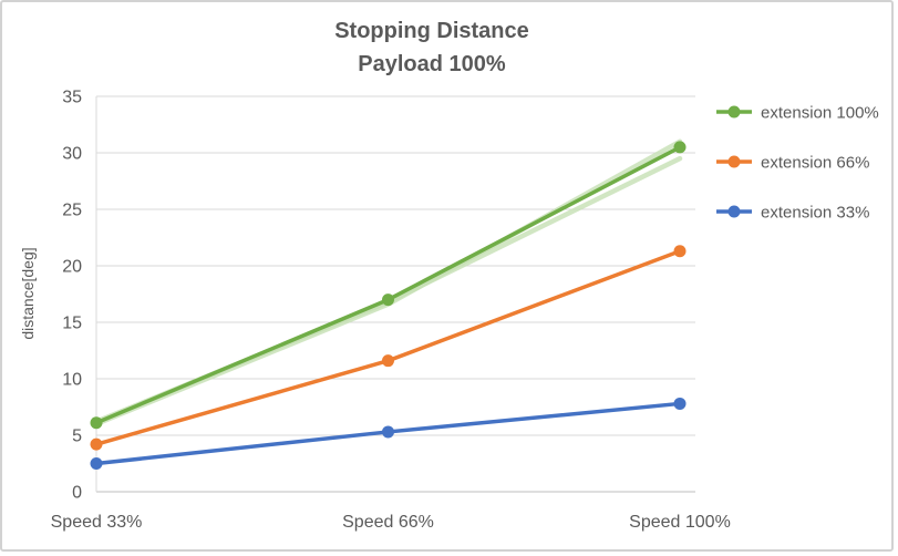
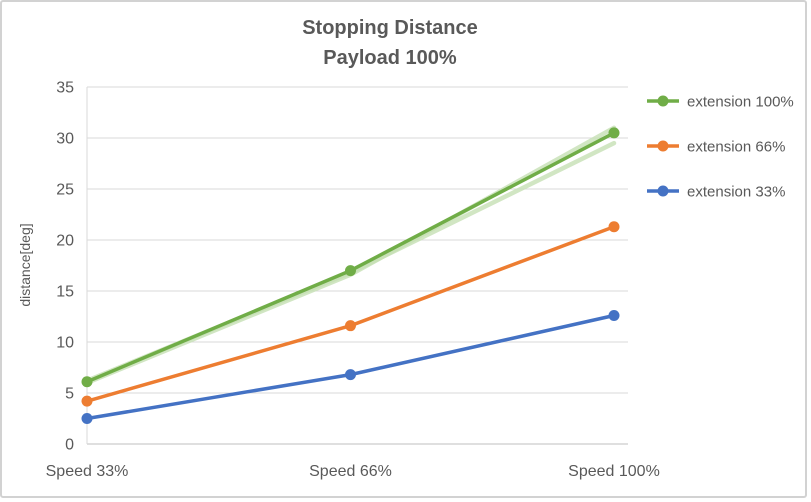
extension 33%/Speed 66%: 5.3 -> 6.8
extension 33%/Speed 100%: 7.8 -> 12.6
